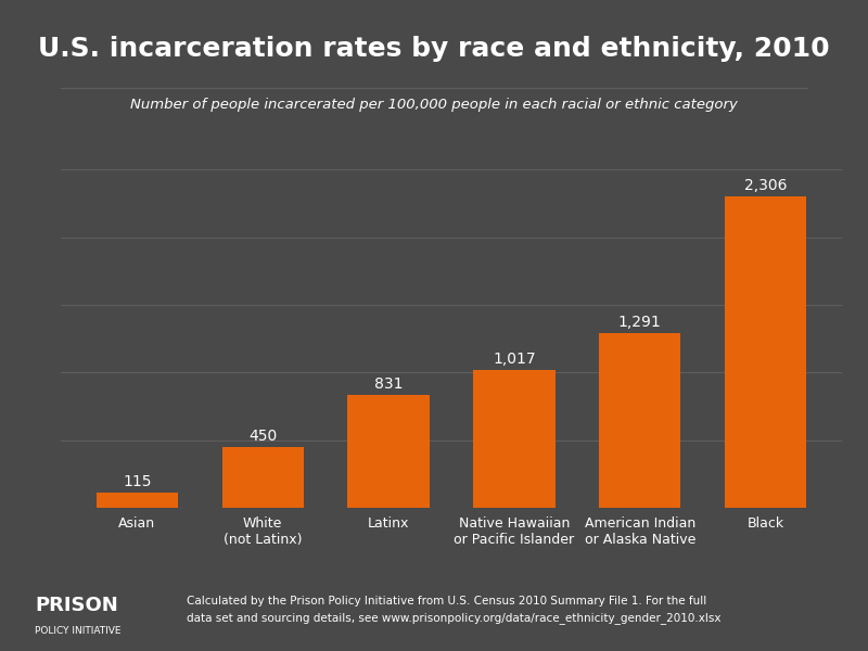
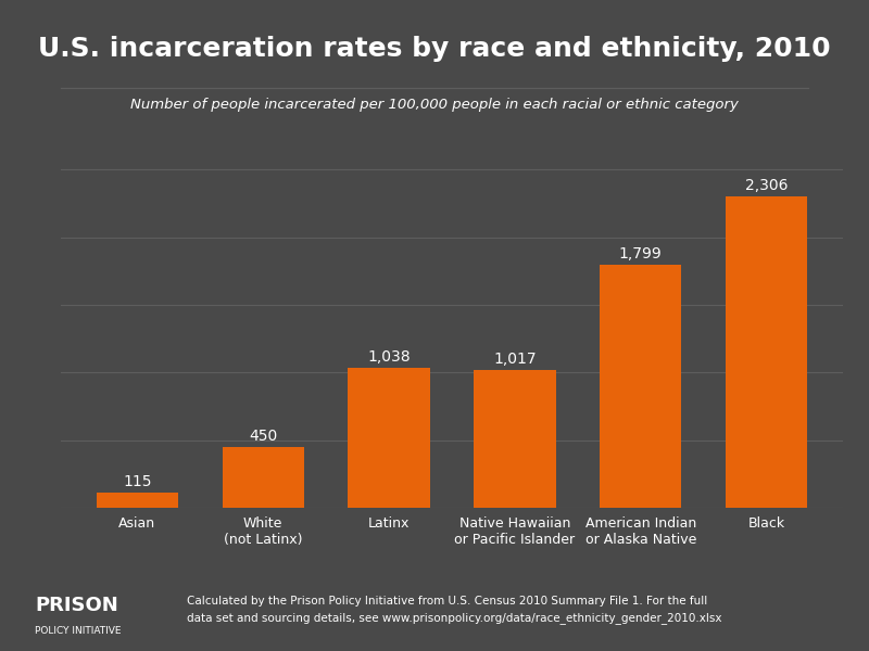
Latinx: 831 -> 1,038
American Indian or Alaska Native: 1,291 -> 1,799
